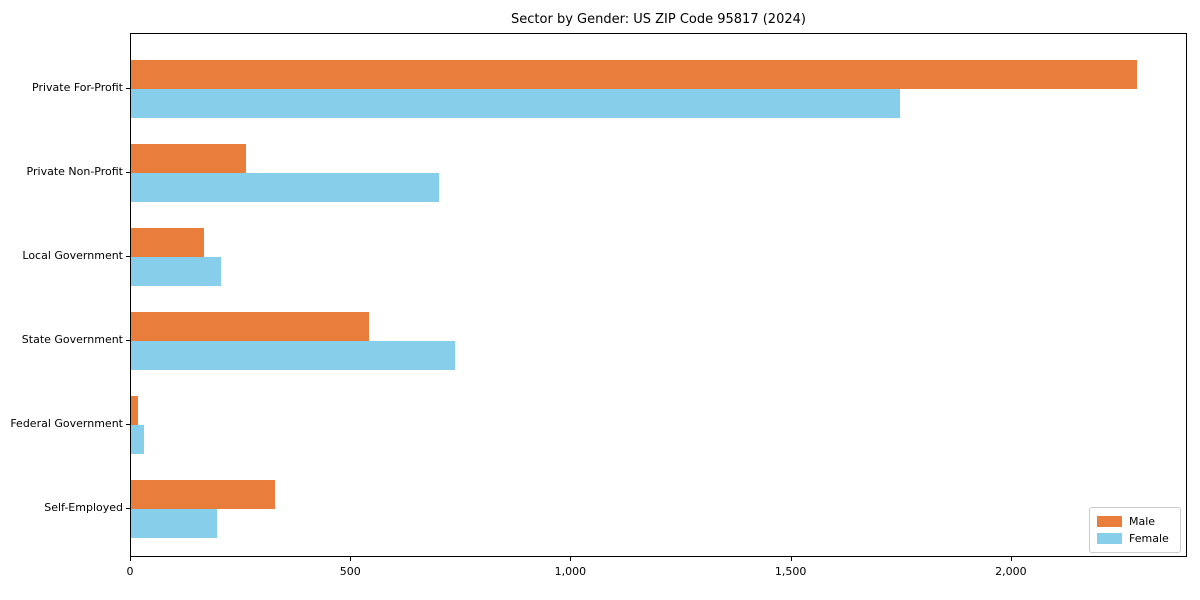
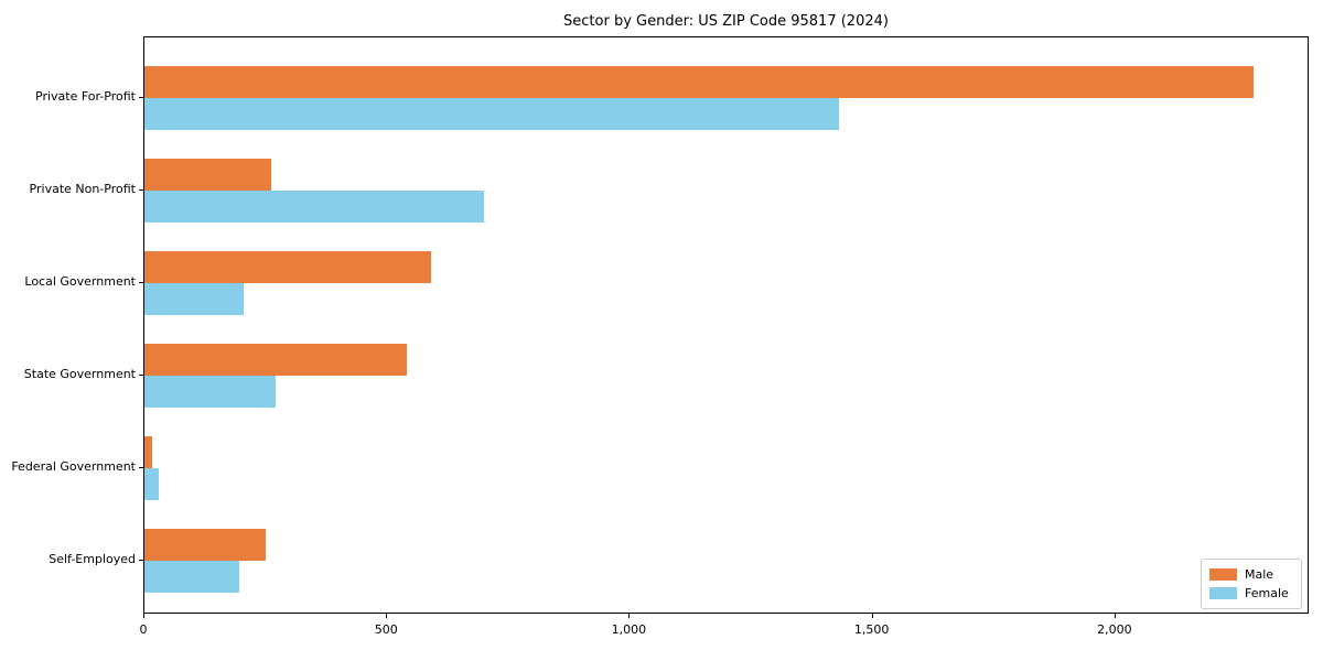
Female/Private For-Profit: 1740 -> 1430
Male/Local Government: 160 -> 590
Female/State Government: 740 -> 270
Male/Self-Employed: 330 -> 250
